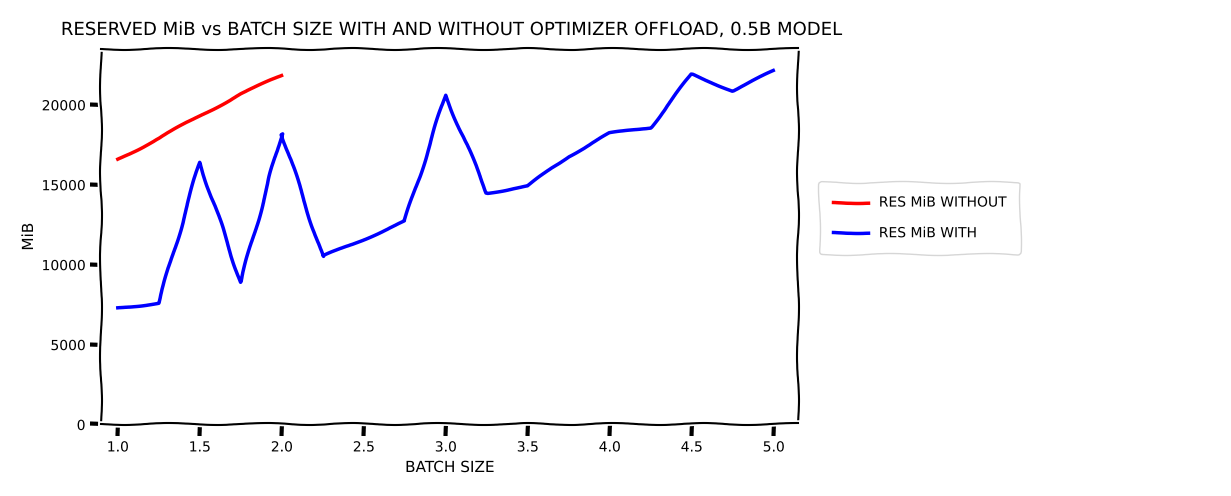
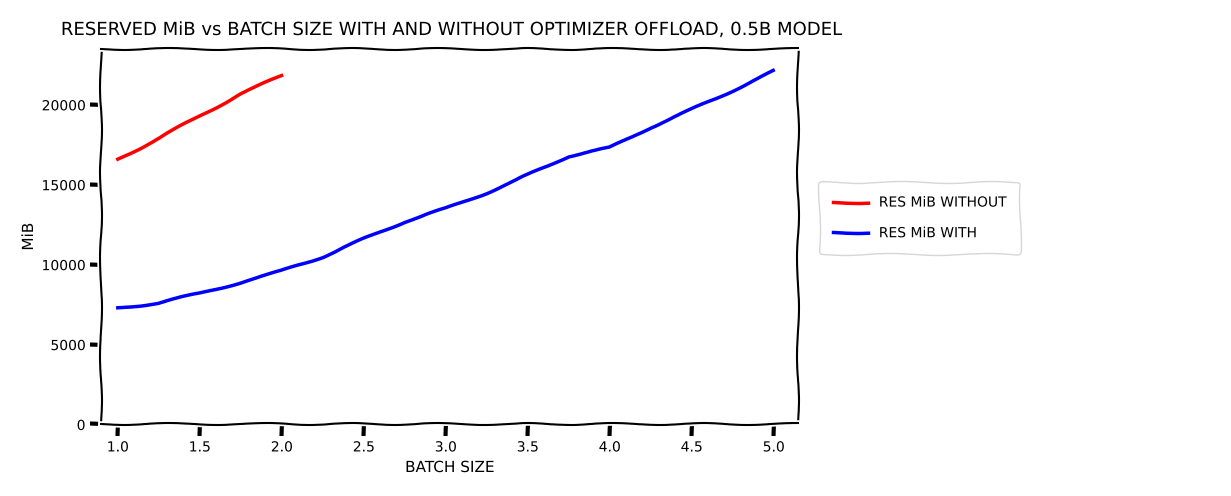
RES MiB WITH/1.5: 16400 -> 8200
RES MiB WITH/2.0: 18200 -> 9600
RES MiB WITH/3.0: 20600 -> 13500
RES MiB WITH/3.5: 14900 -> 15600
RES MiB WITH/4.0: 18200 -> 17300
RES MiB WITH/4.5: 21900 -> 19700
